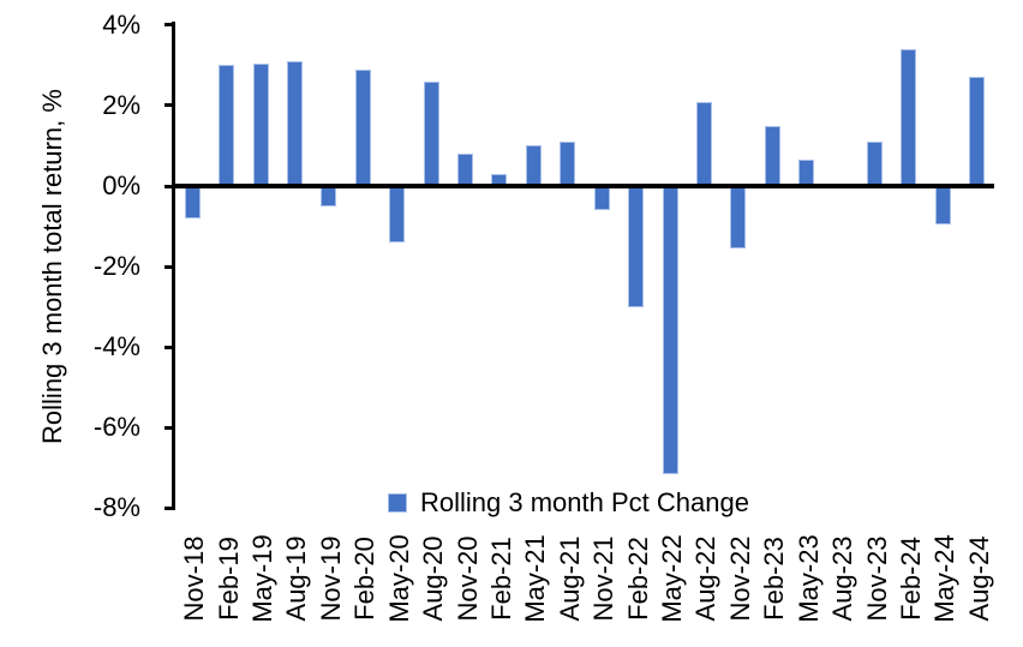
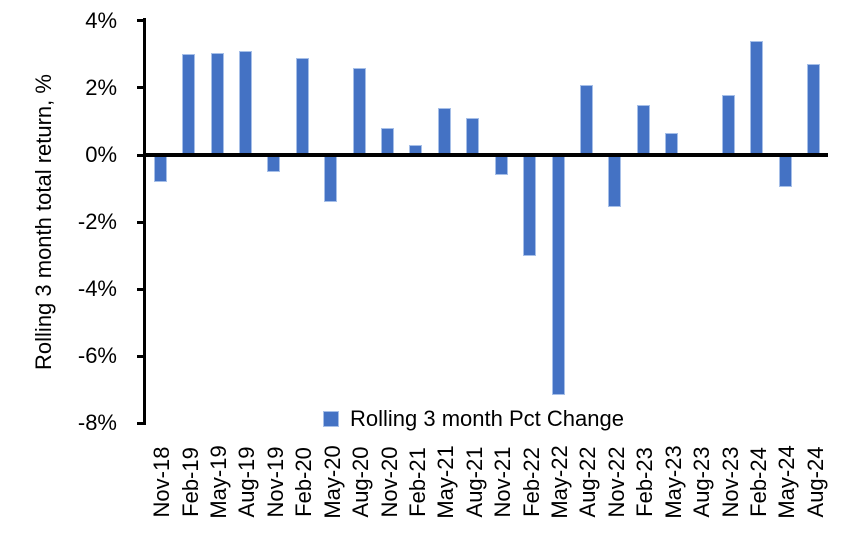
May-21: 1.0% -> 1.4%
Nov-23: 1.1% -> 1.8%
